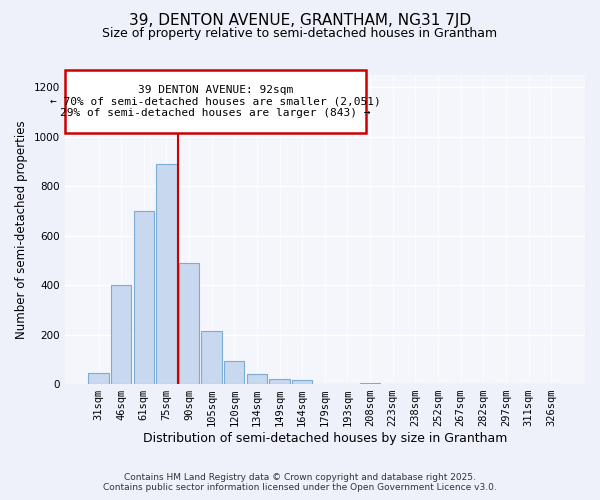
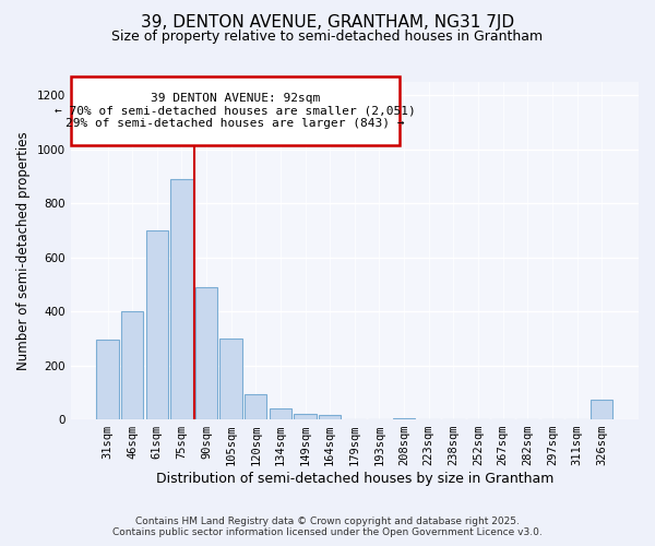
31sqm: 45 -> 295
105sqm: 215 -> 300
326sqm: 2 -> 75
